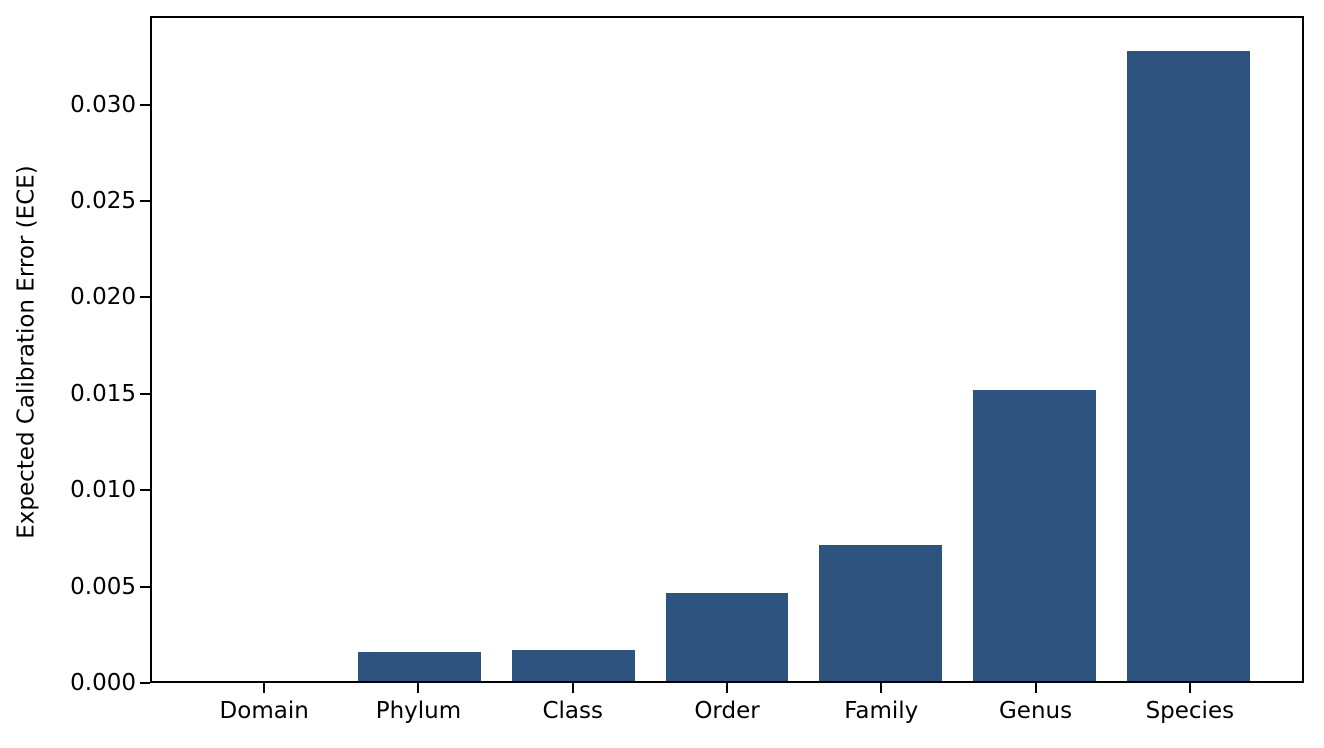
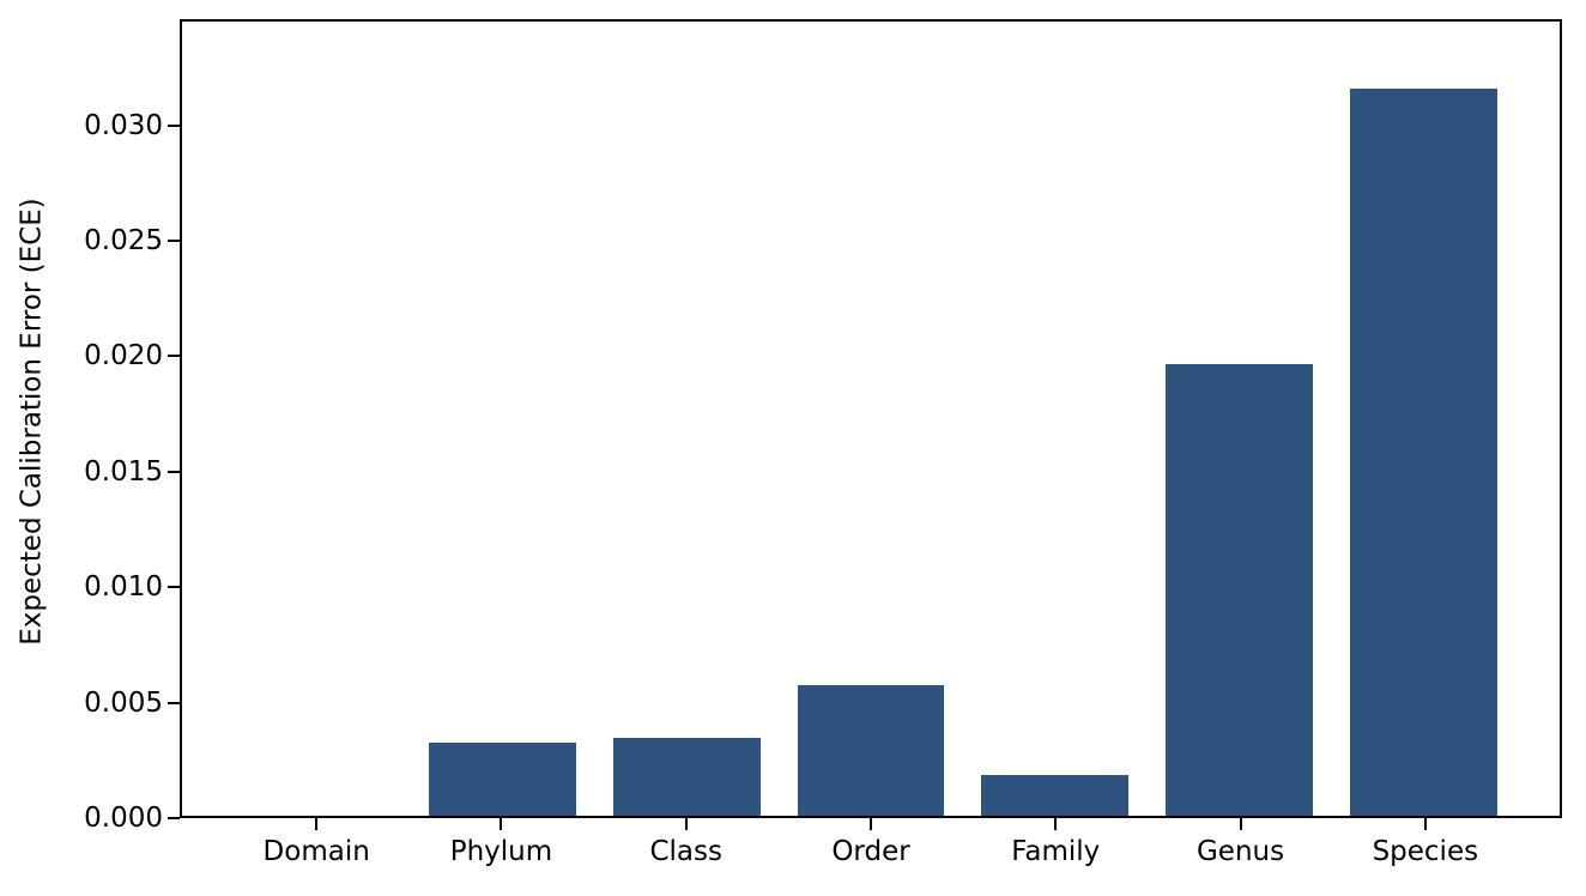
Phylum: 0.0015 -> 0.0032
Class: 0.0016 -> 0.0034
Order: 0.0046 -> 0.0057
Family: 0.0071 -> 0.0018
Genus: 0.0152 -> 0.0197
Species: 0.0329 -> 0.0317
